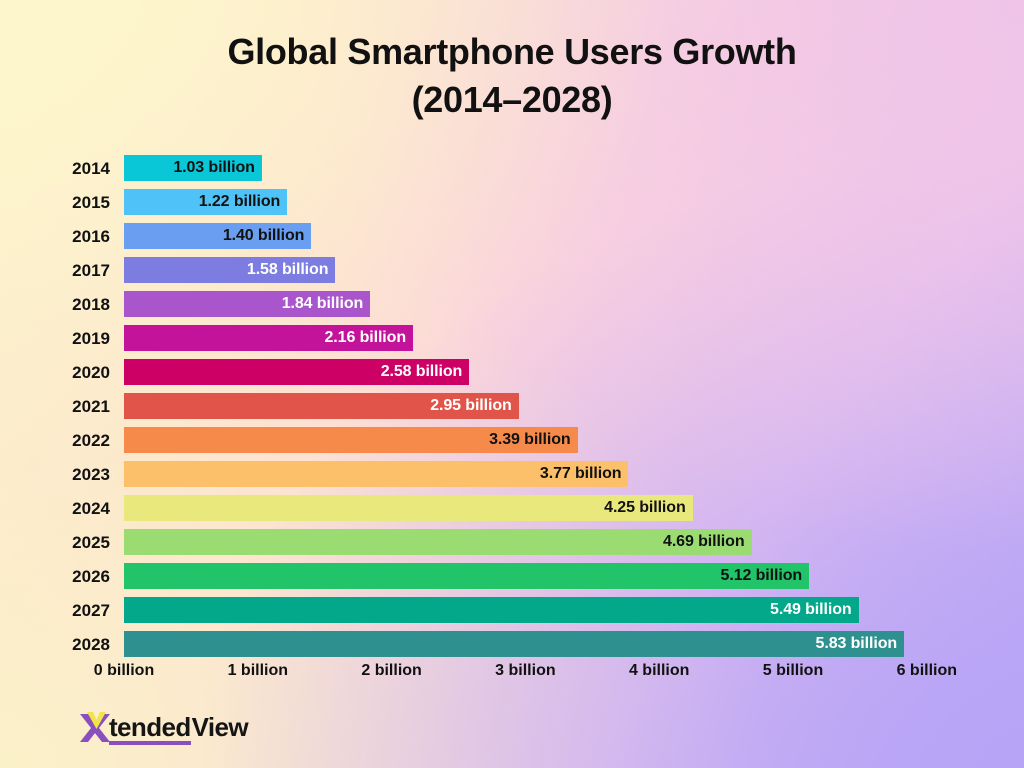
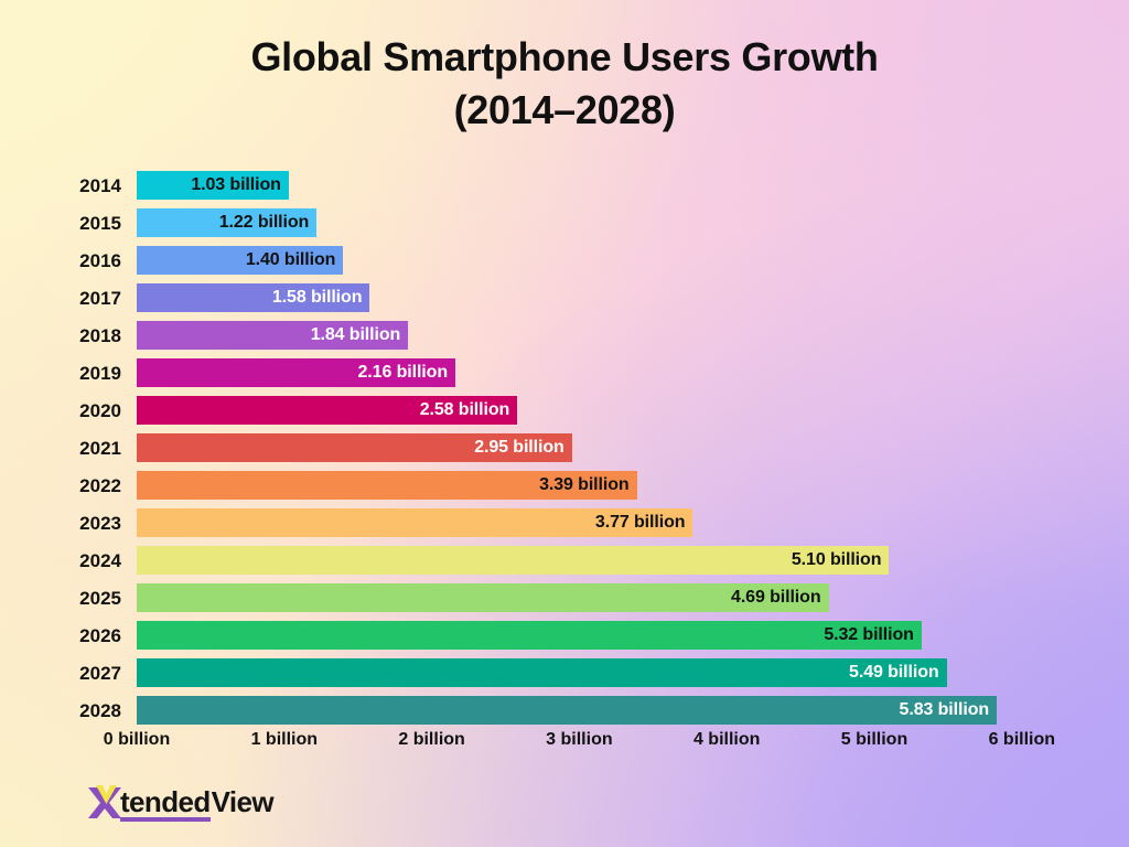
2024: 4.25 -> 5.10
2026: 5.12 -> 5.32
